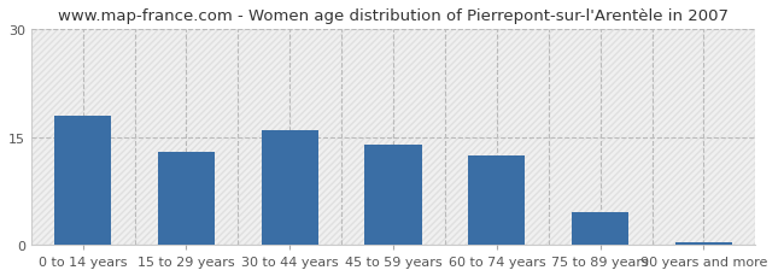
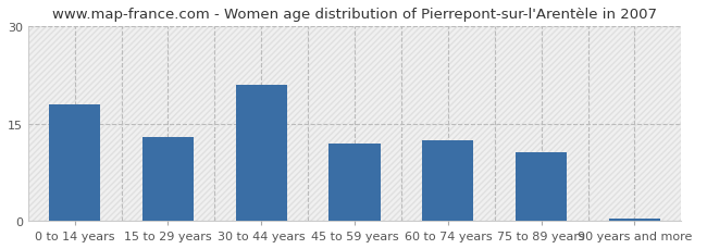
30 to 44 years: 16.0 -> 21.0
45 to 59 years: 14.0 -> 12.0
75 to 89 years: 4.5 -> 10.6
